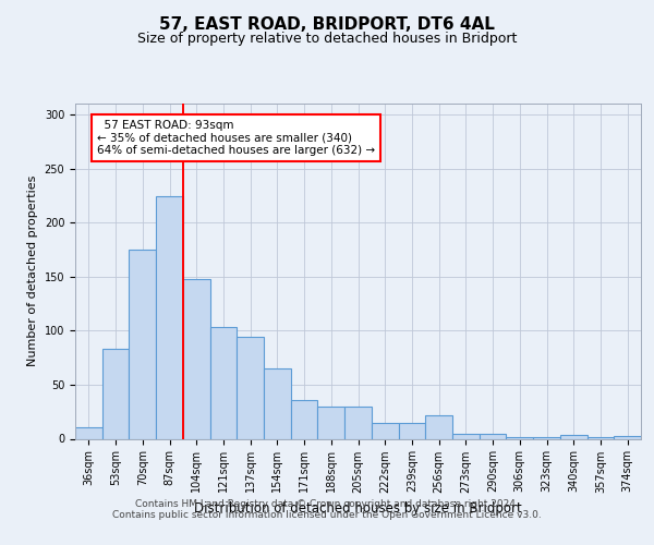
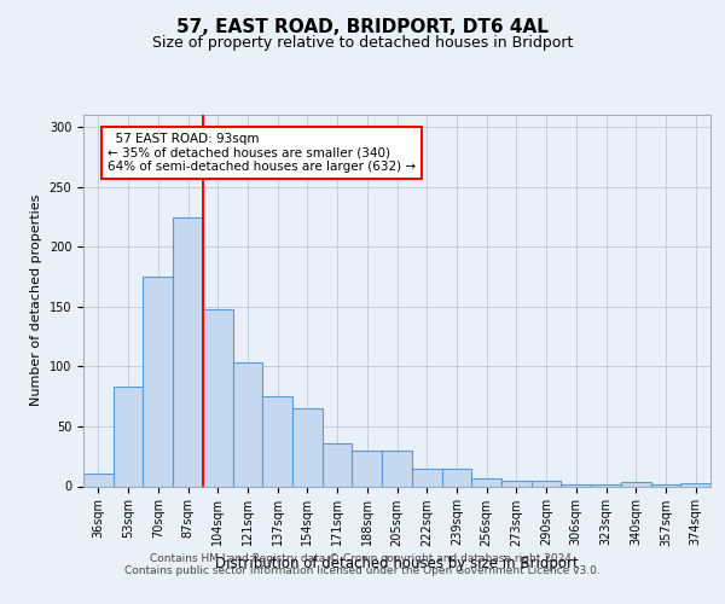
137sqm: 94 -> 75
256sqm: 22 -> 7
